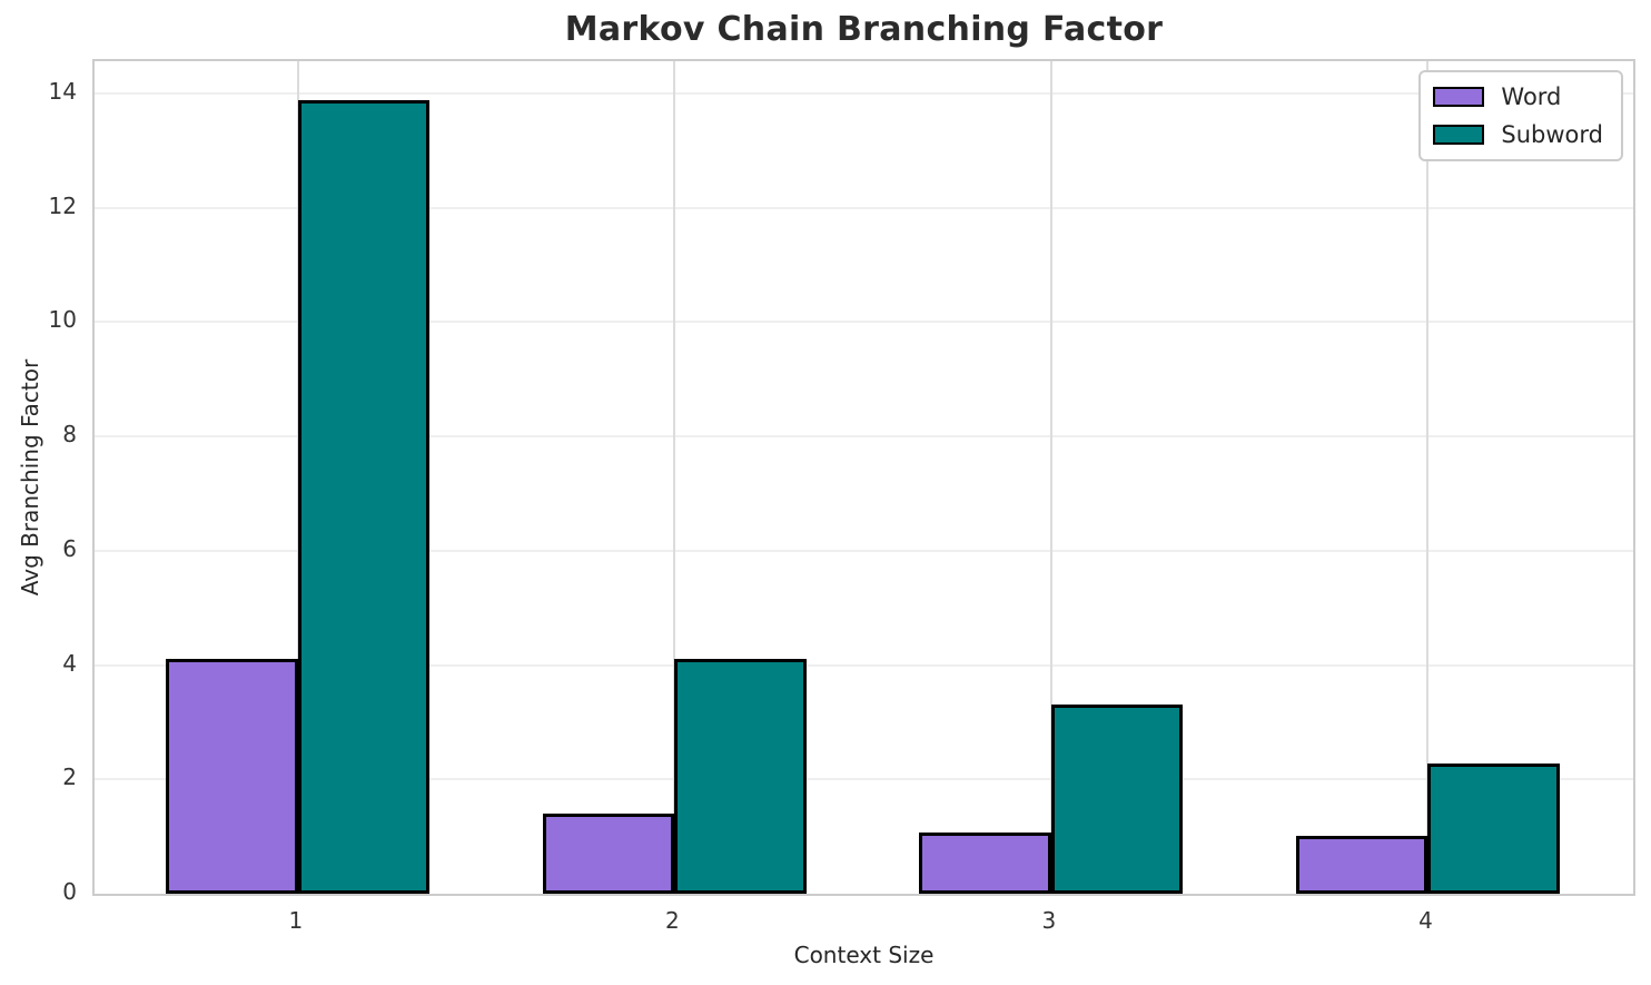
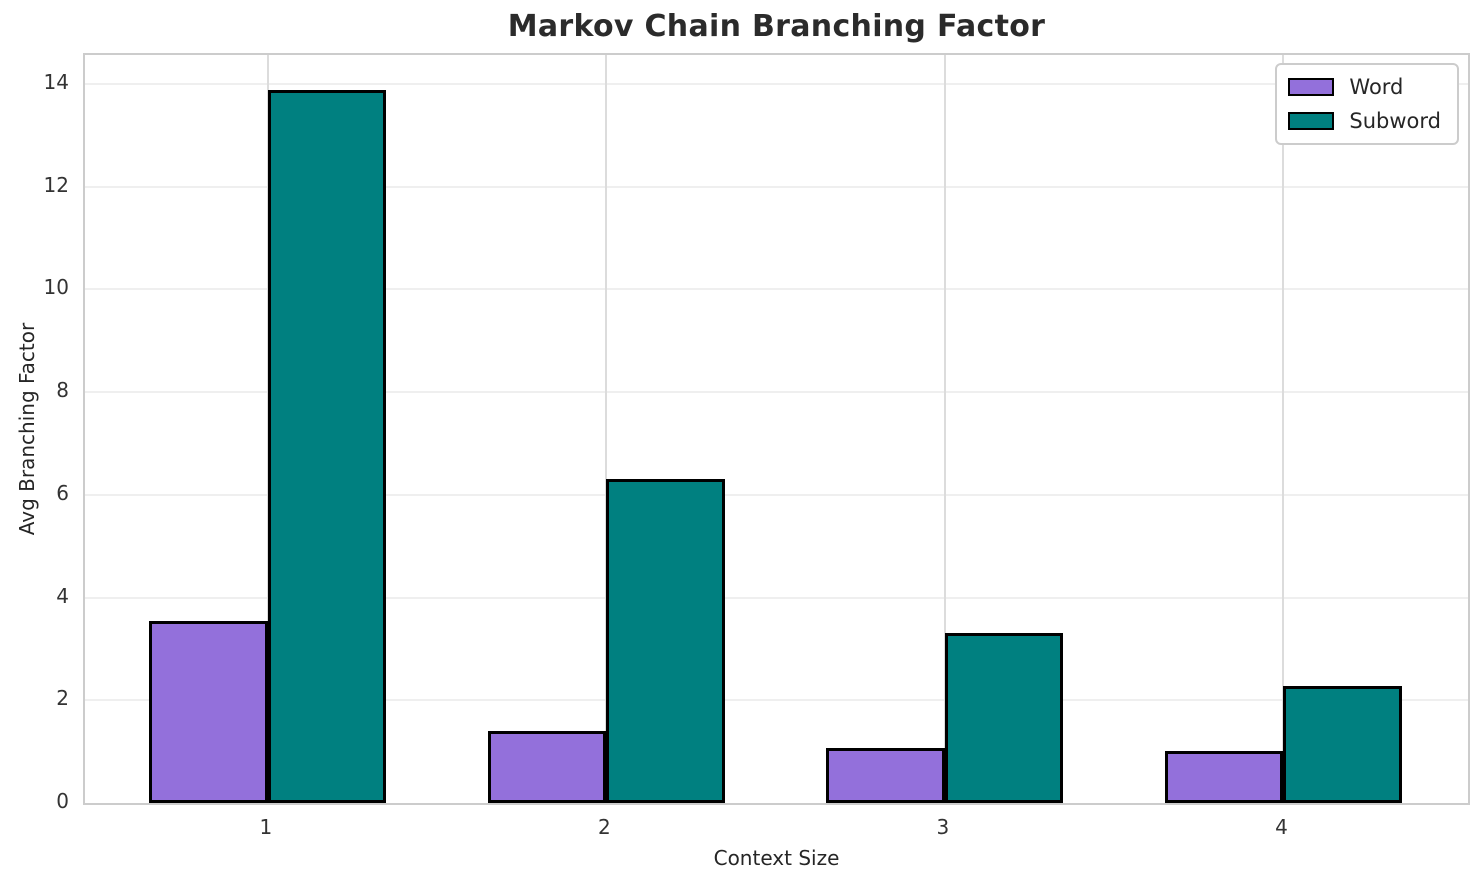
Word/1: 4.1 -> 3.5
Subword/2: 4.1 -> 6.3
